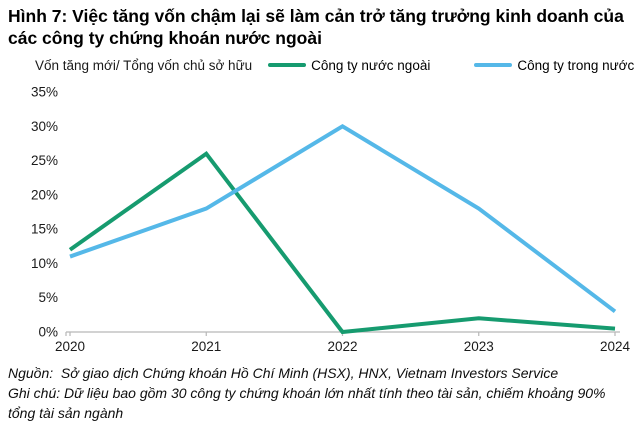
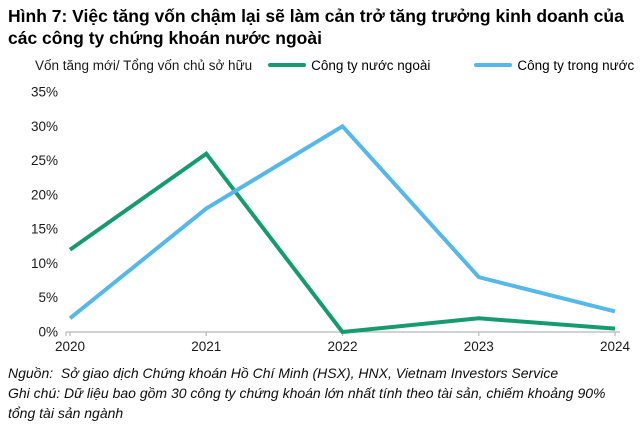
Công ty trong nước/2020: 11% -> 2%
Công ty trong nước/2023: 18% -> 8%
